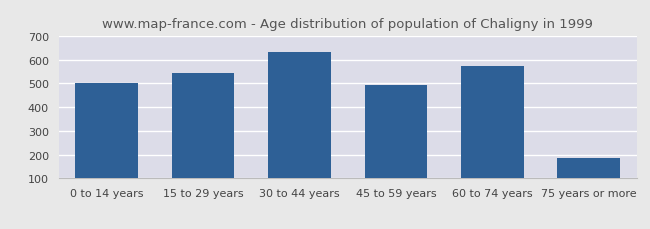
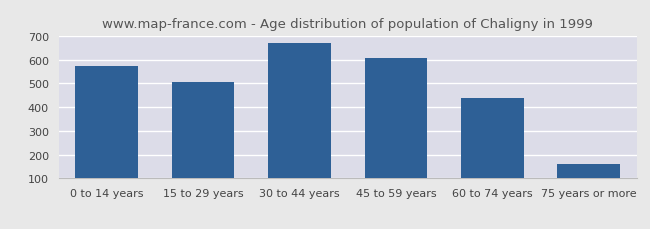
0 to 14 years: 500 -> 572
15 to 29 years: 545 -> 507
30 to 44 years: 630 -> 668
45 to 59 years: 495 -> 607
60 to 74 years: 575 -> 439
75 years or more: 185 -> 160
